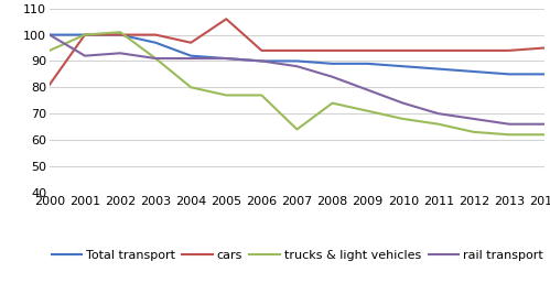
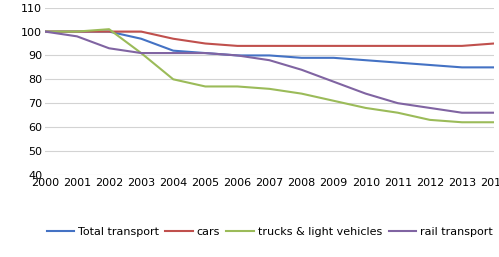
cars/2000: 81 -> 100
trucks & light vehicles/2000: 94 -> 100
rail transport/2001: 92 -> 98
cars/2005: 106 -> 95
trucks & light vehicles/2007: 64 -> 76
